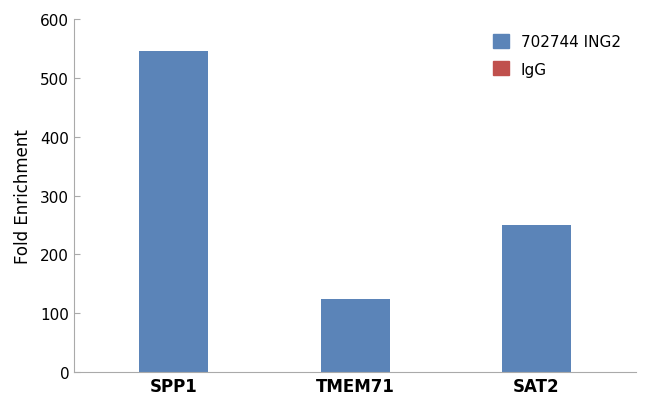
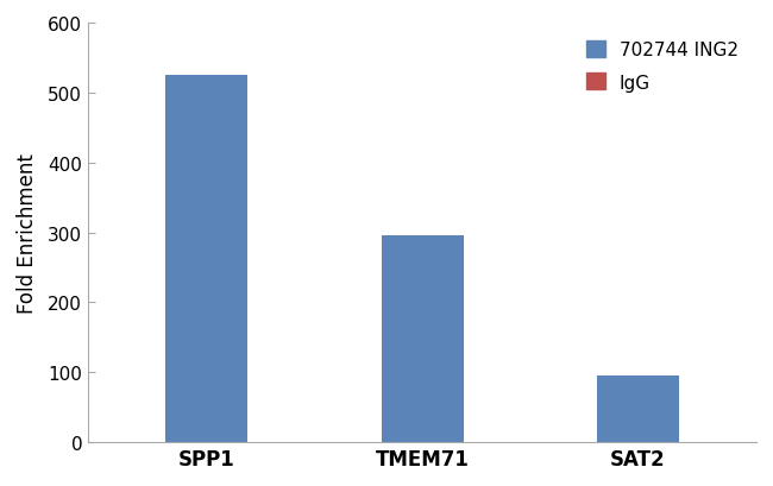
SPP1: 546 -> 525
TMEM71: 124 -> 296
SAT2: 250 -> 96
